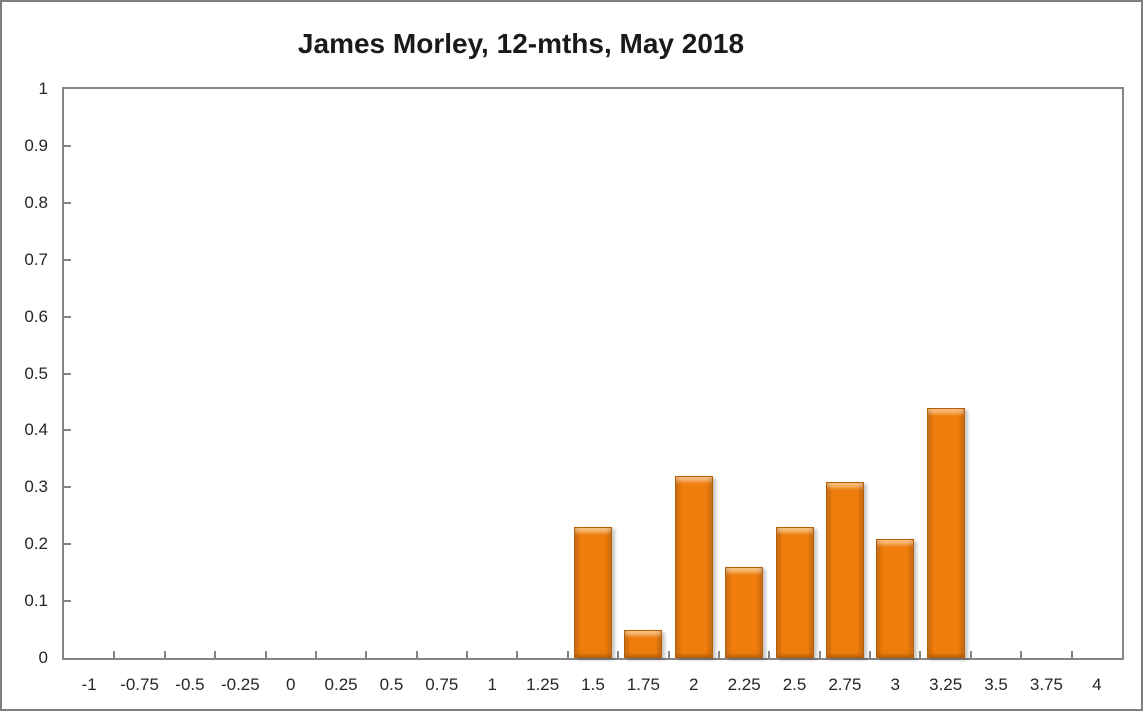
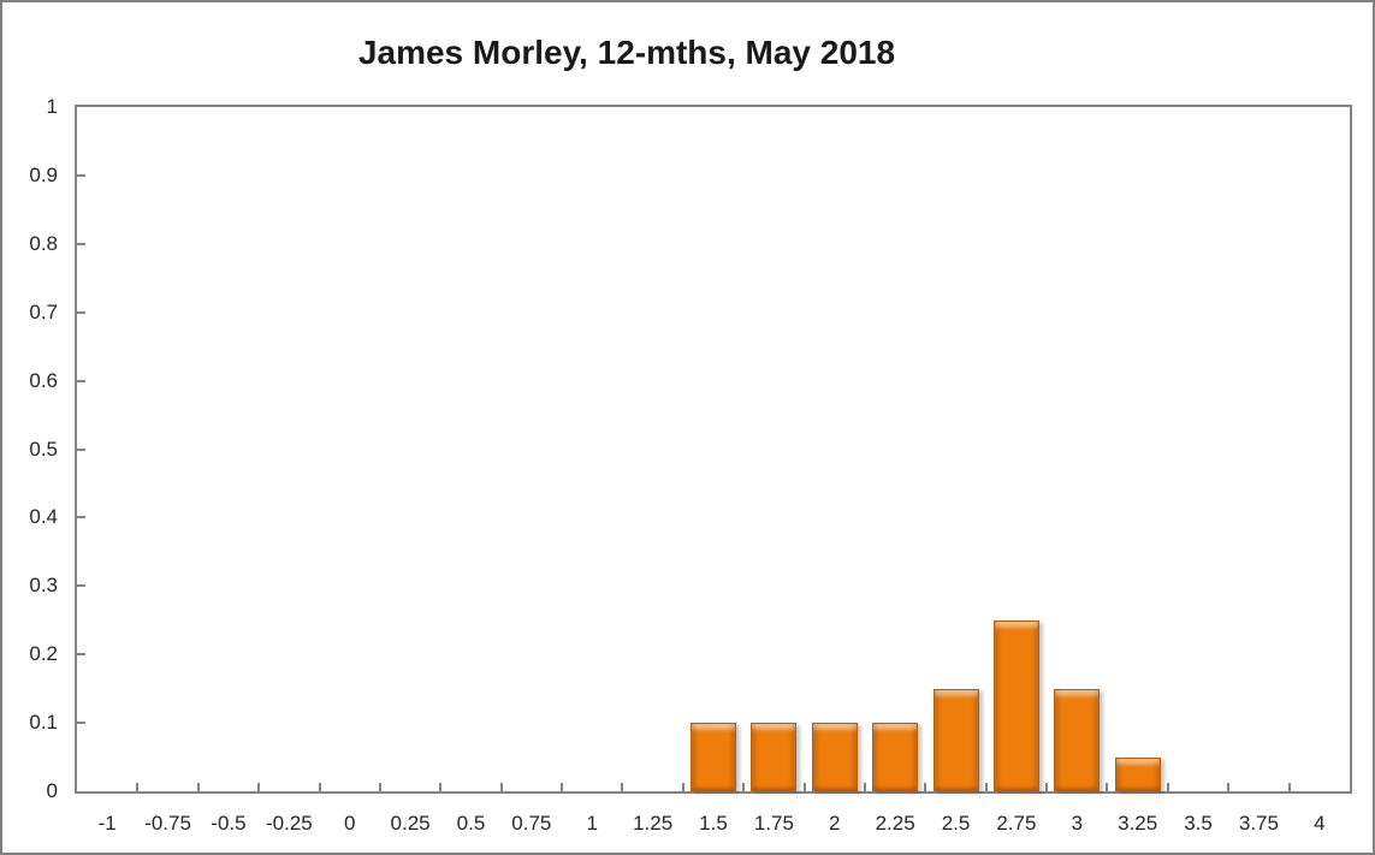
1.5: 0.23 -> 0.10
1.75: 0.05 -> 0.10
2: 0.32 -> 0.10
2.25: 0.16 -> 0.10
2.5: 0.23 -> 0.15
2.75: 0.31 -> 0.25
3: 0.21 -> 0.15
3.25: 0.44 -> 0.05
